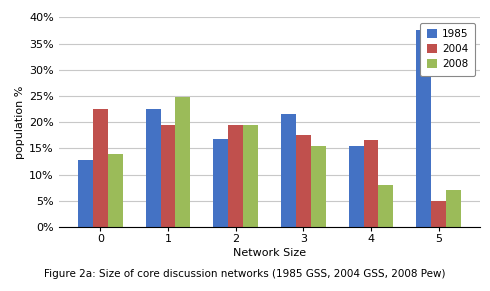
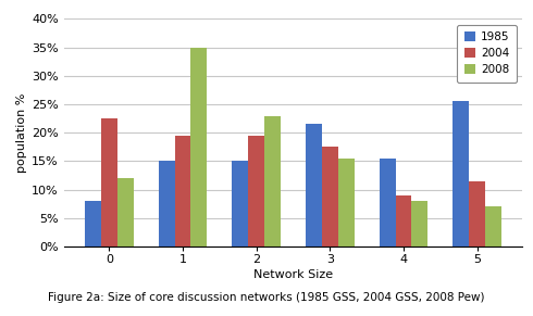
1985/0: 12.8% -> 8.0%
2008/0: 14.0% -> 12.0%
1985/1: 22.6% -> 15.0%
2008/1: 24.8% -> 35.0%
1985/2: 16.8% -> 15.0%
2008/2: 19.4% -> 23.0%
2004/4: 16.6% -> 9.0%
1985/5: 37.6% -> 25.5%
2004/5: 5.0% -> 11.5%
